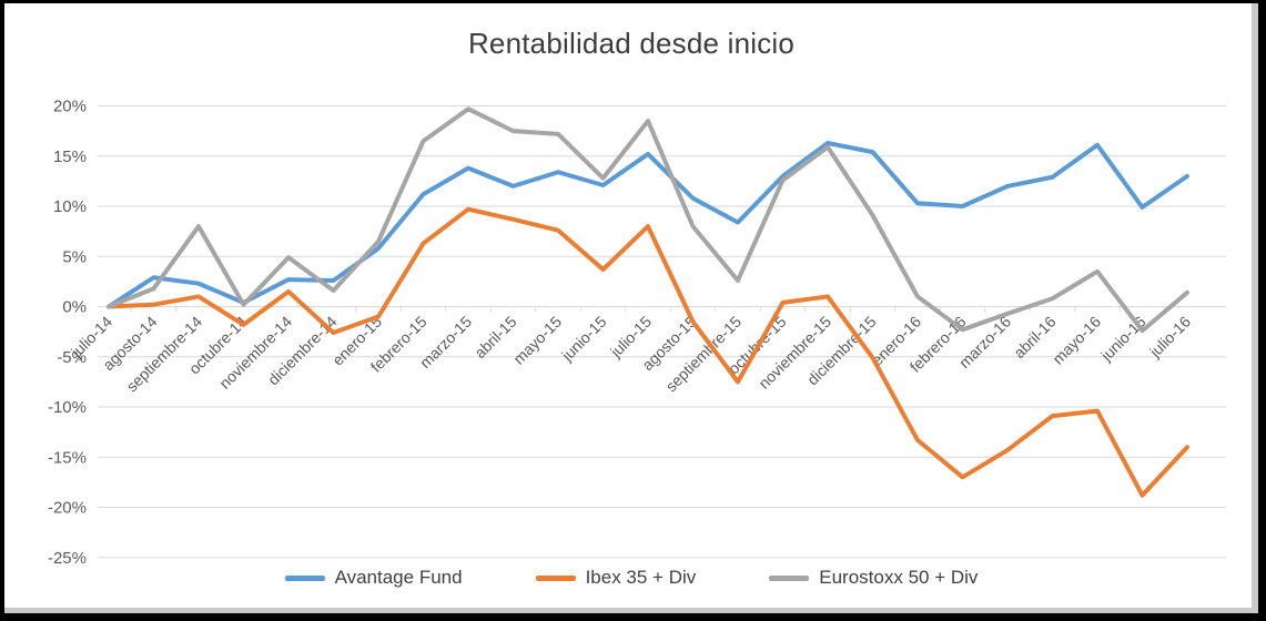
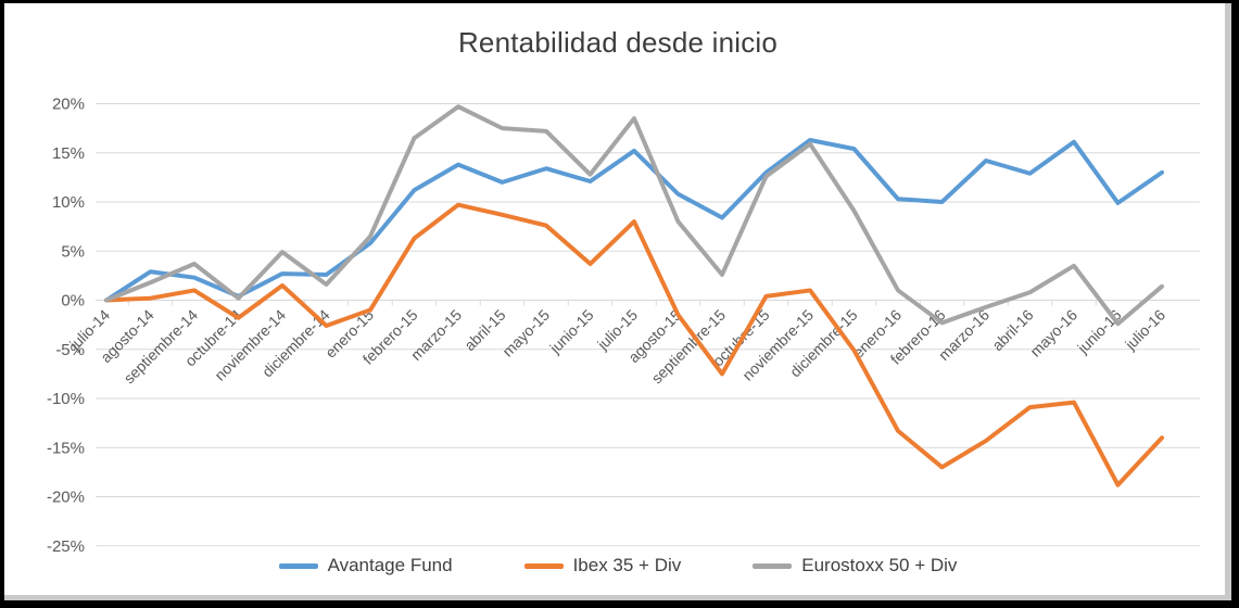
Eurostoxx 50 + Div/septiembre-14: 8% -> 4%
Avantage Fund/marzo-16: 12% -> 14%
